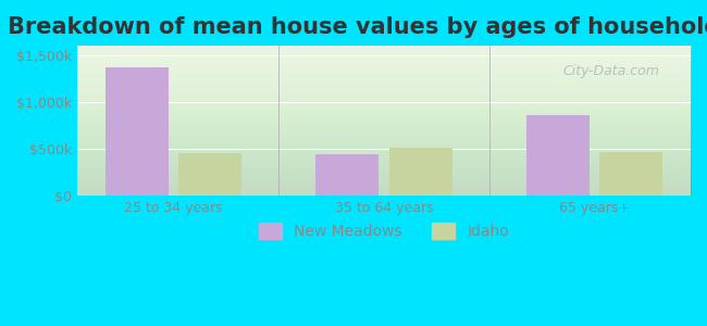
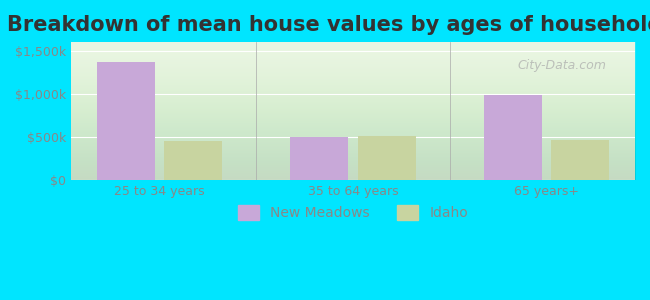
New Meadows/35 to 64 years: $440k -> $500k
New Meadows/65 years+: $860k -> $990k
